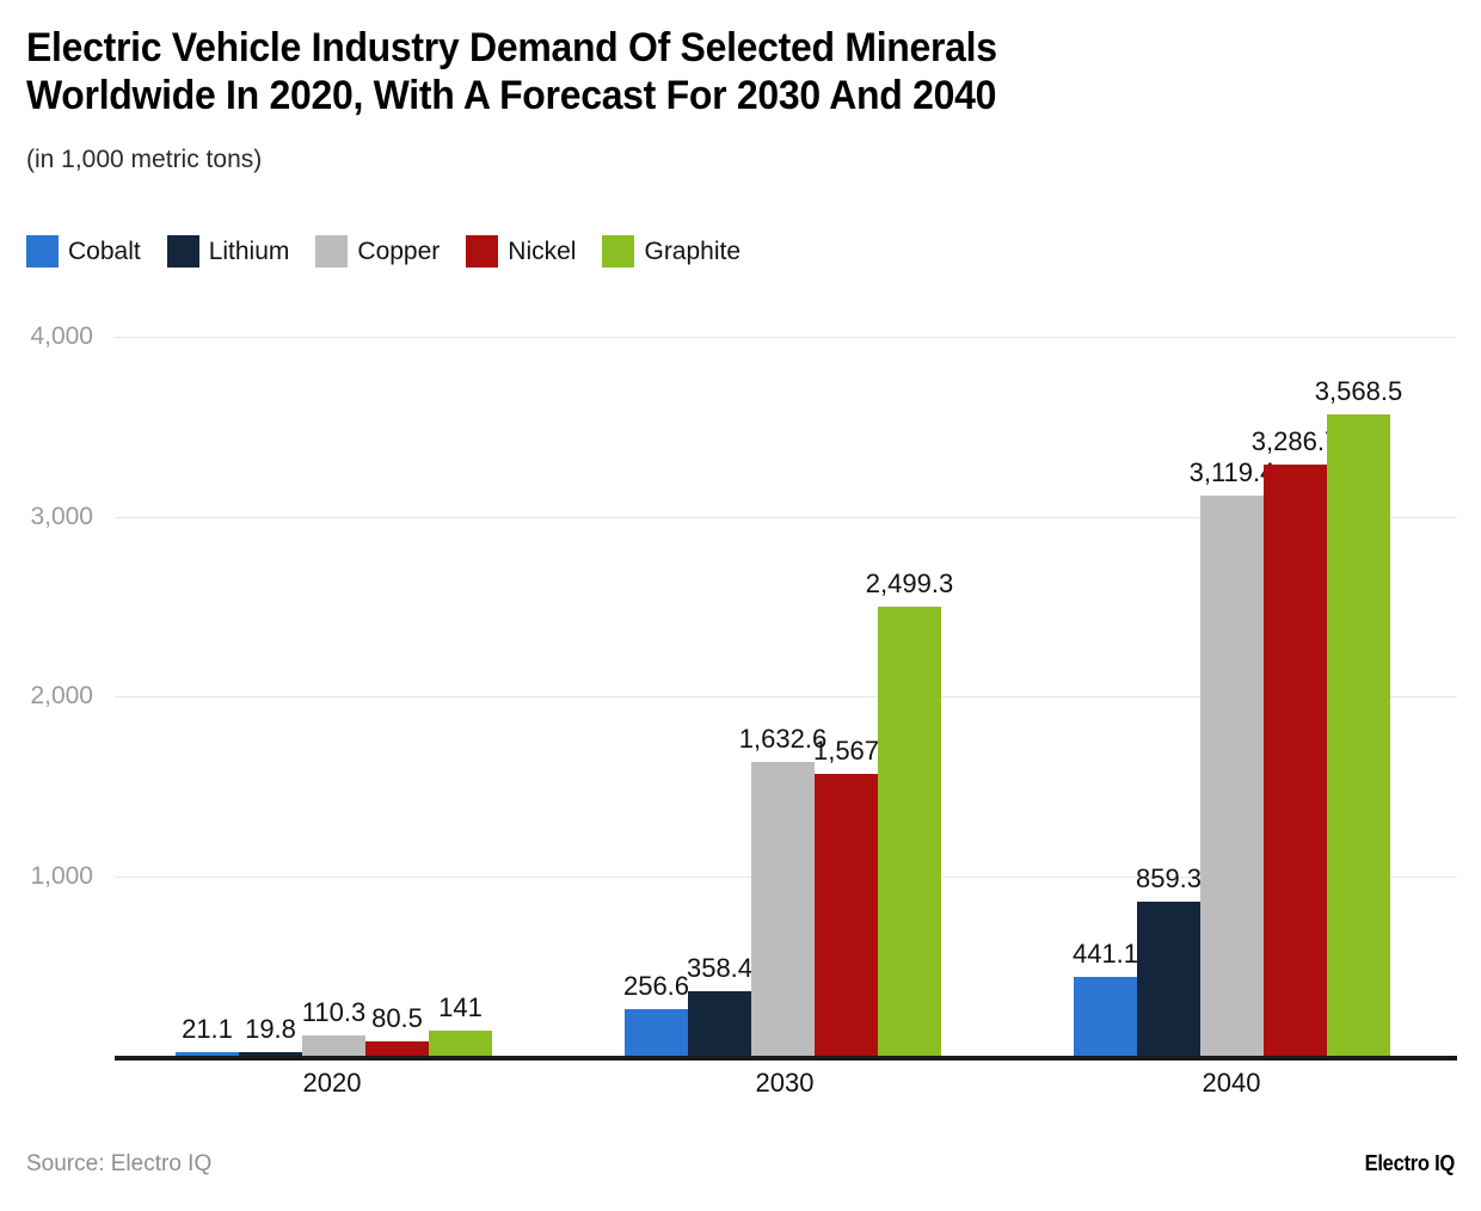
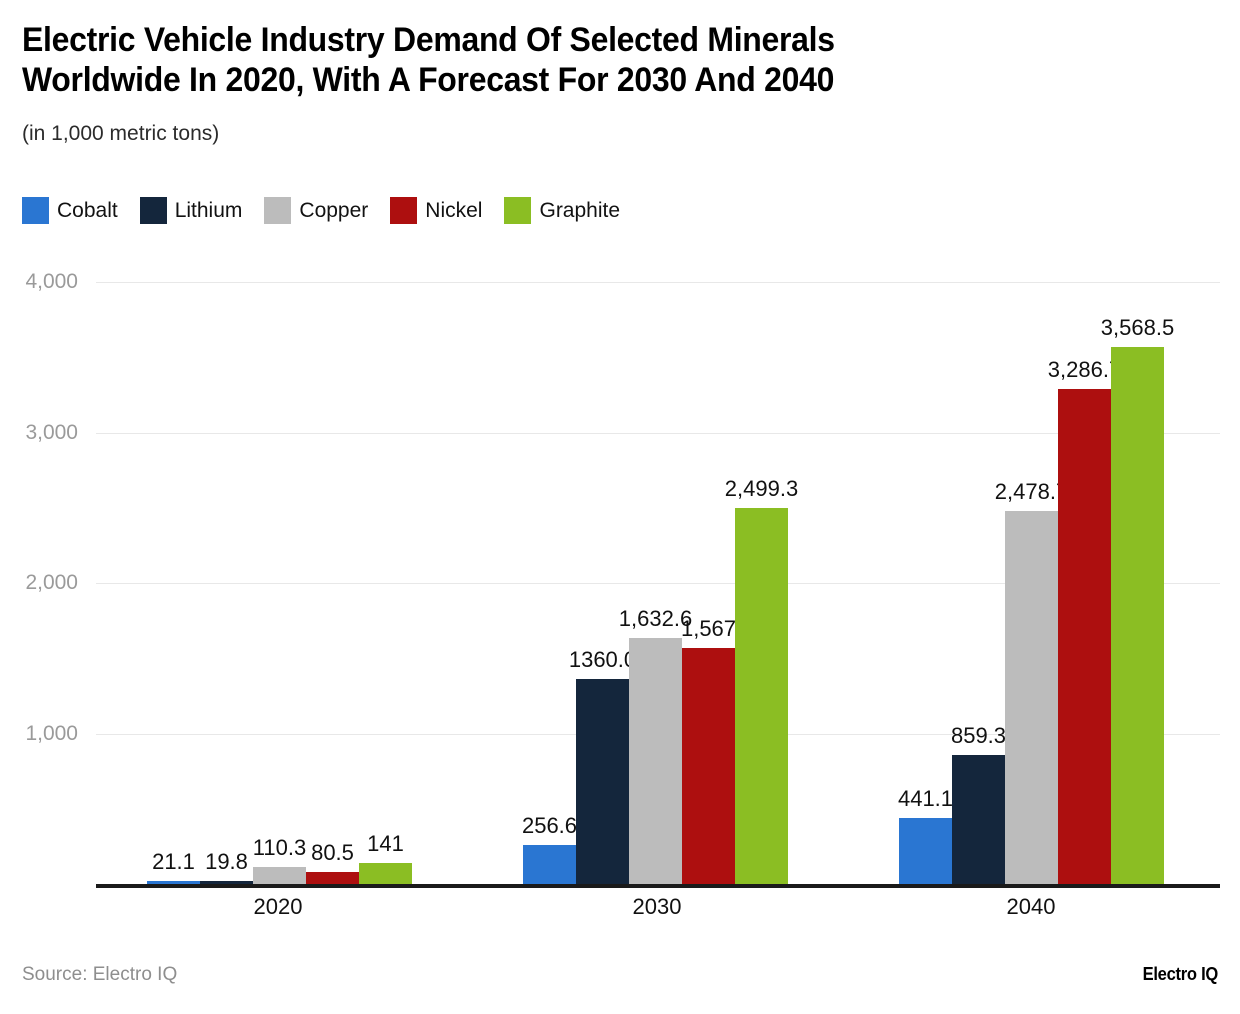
Lithium/2030: 358.4 -> 1360.0
Copper/2040: 3,119.4 -> 2,478.7
